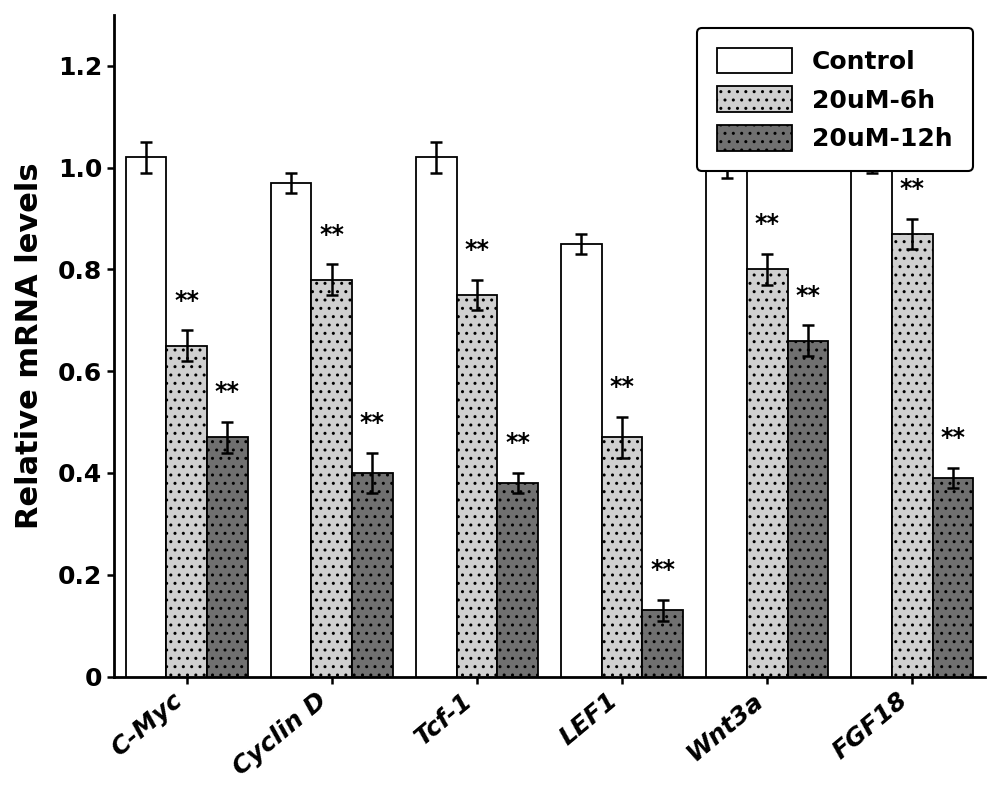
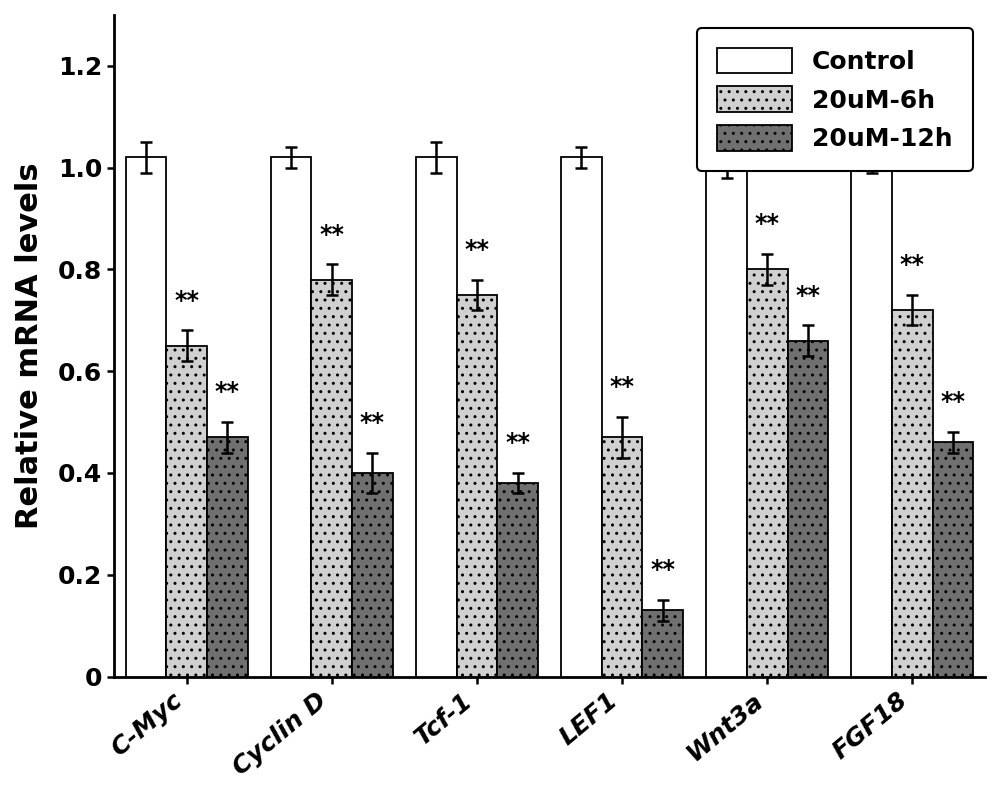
Control/Cyclin D: 0.97 -> 1.02
Control/LEF1: 0.85 -> 1.02
20uM-6h/FGF18: 0.87 -> 0.72
20uM-12h/FGF18: 0.39 -> 0.46
